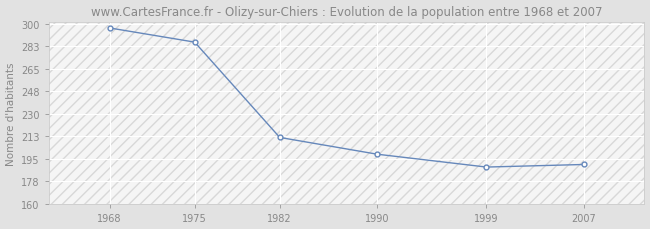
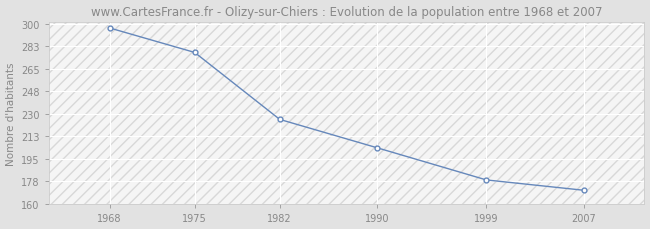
1975: 286 -> 278
1982: 212 -> 226
1990: 199 -> 204
1999: 189 -> 179
2007: 191 -> 171
